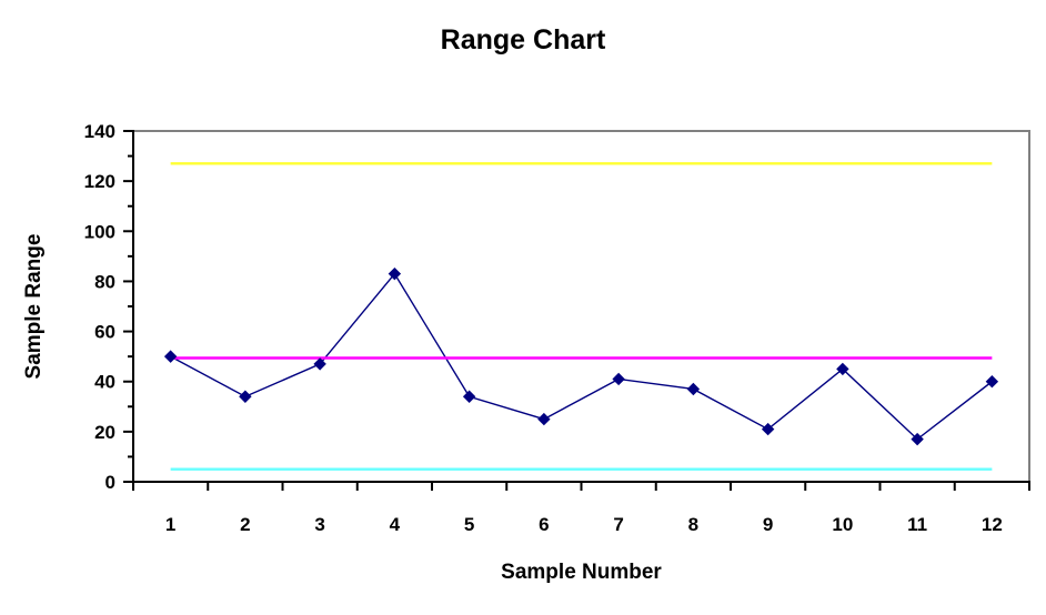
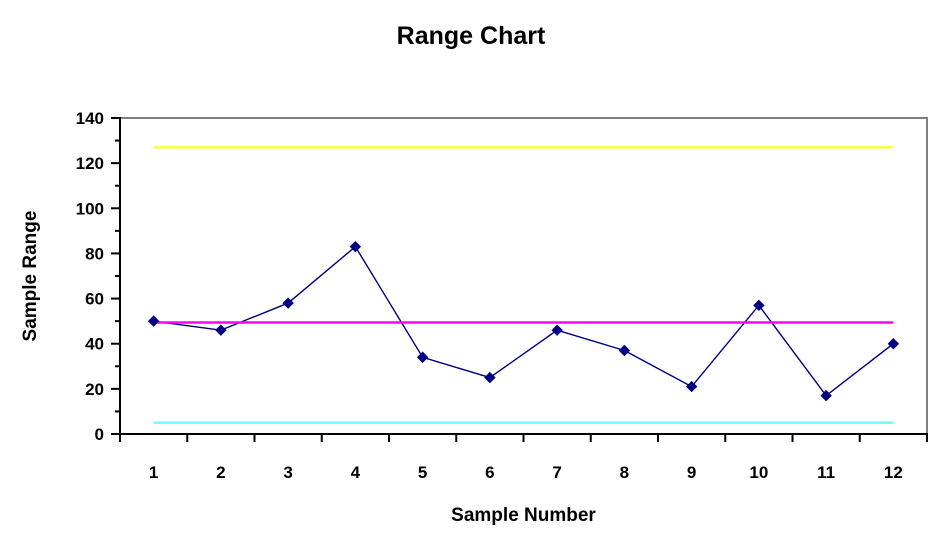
2: 34 -> 46
3: 47 -> 58
7: 41 -> 46
10: 45 -> 57
